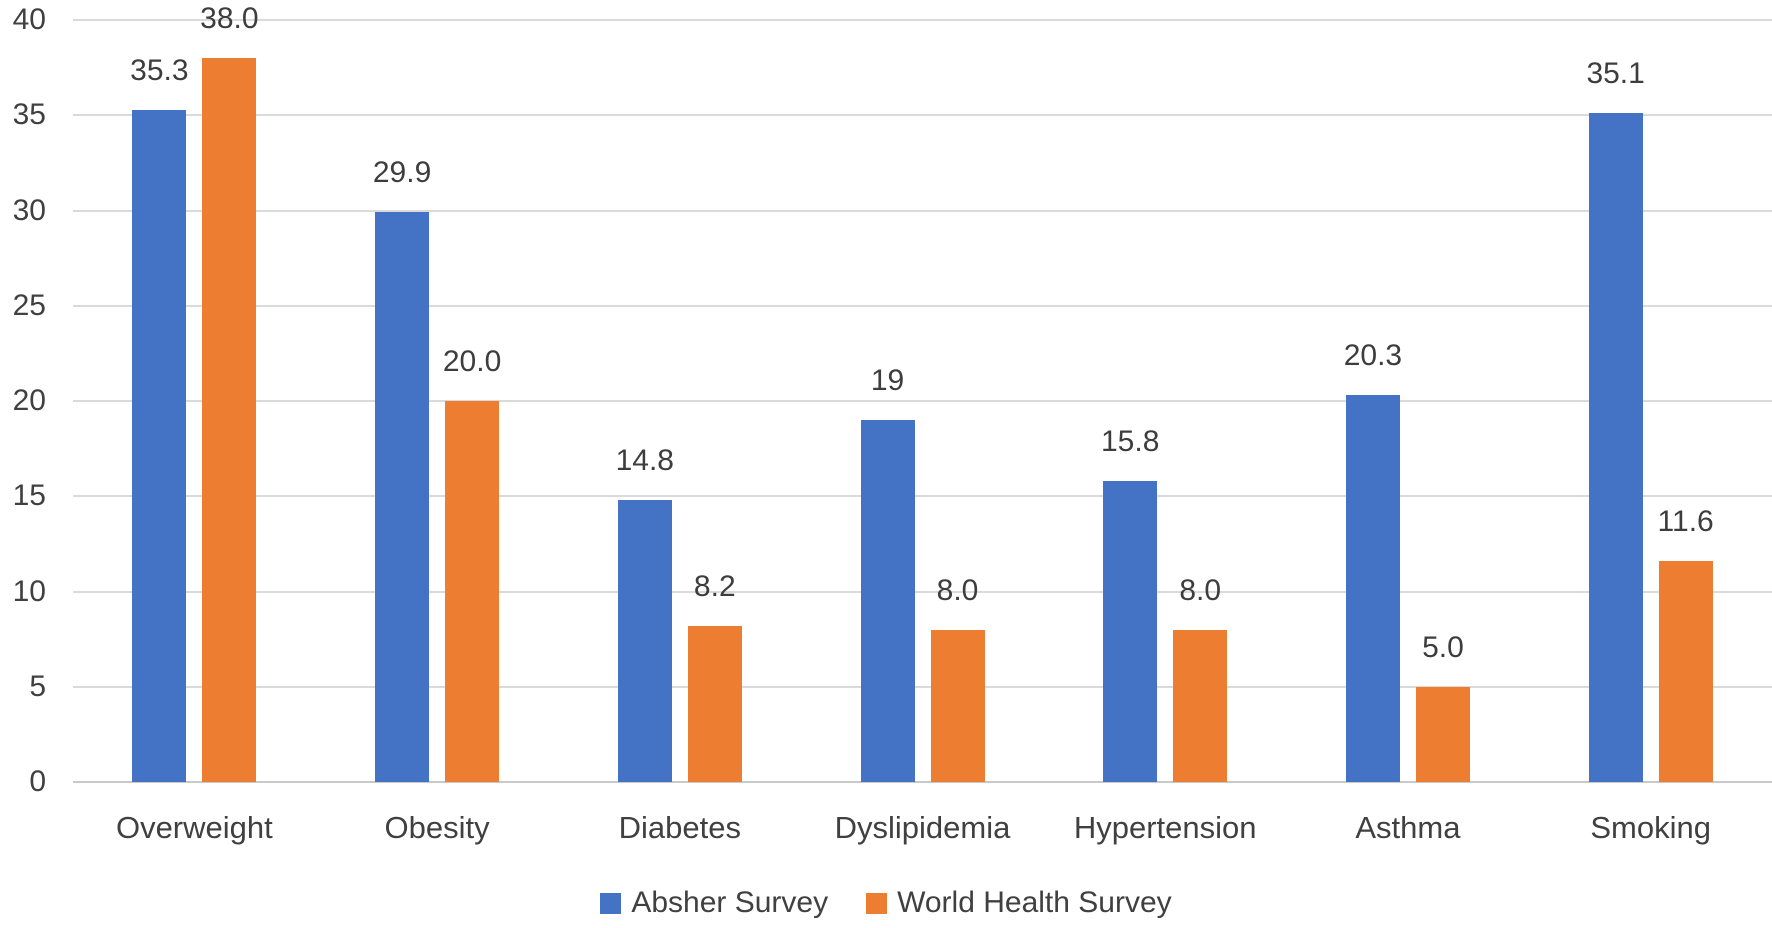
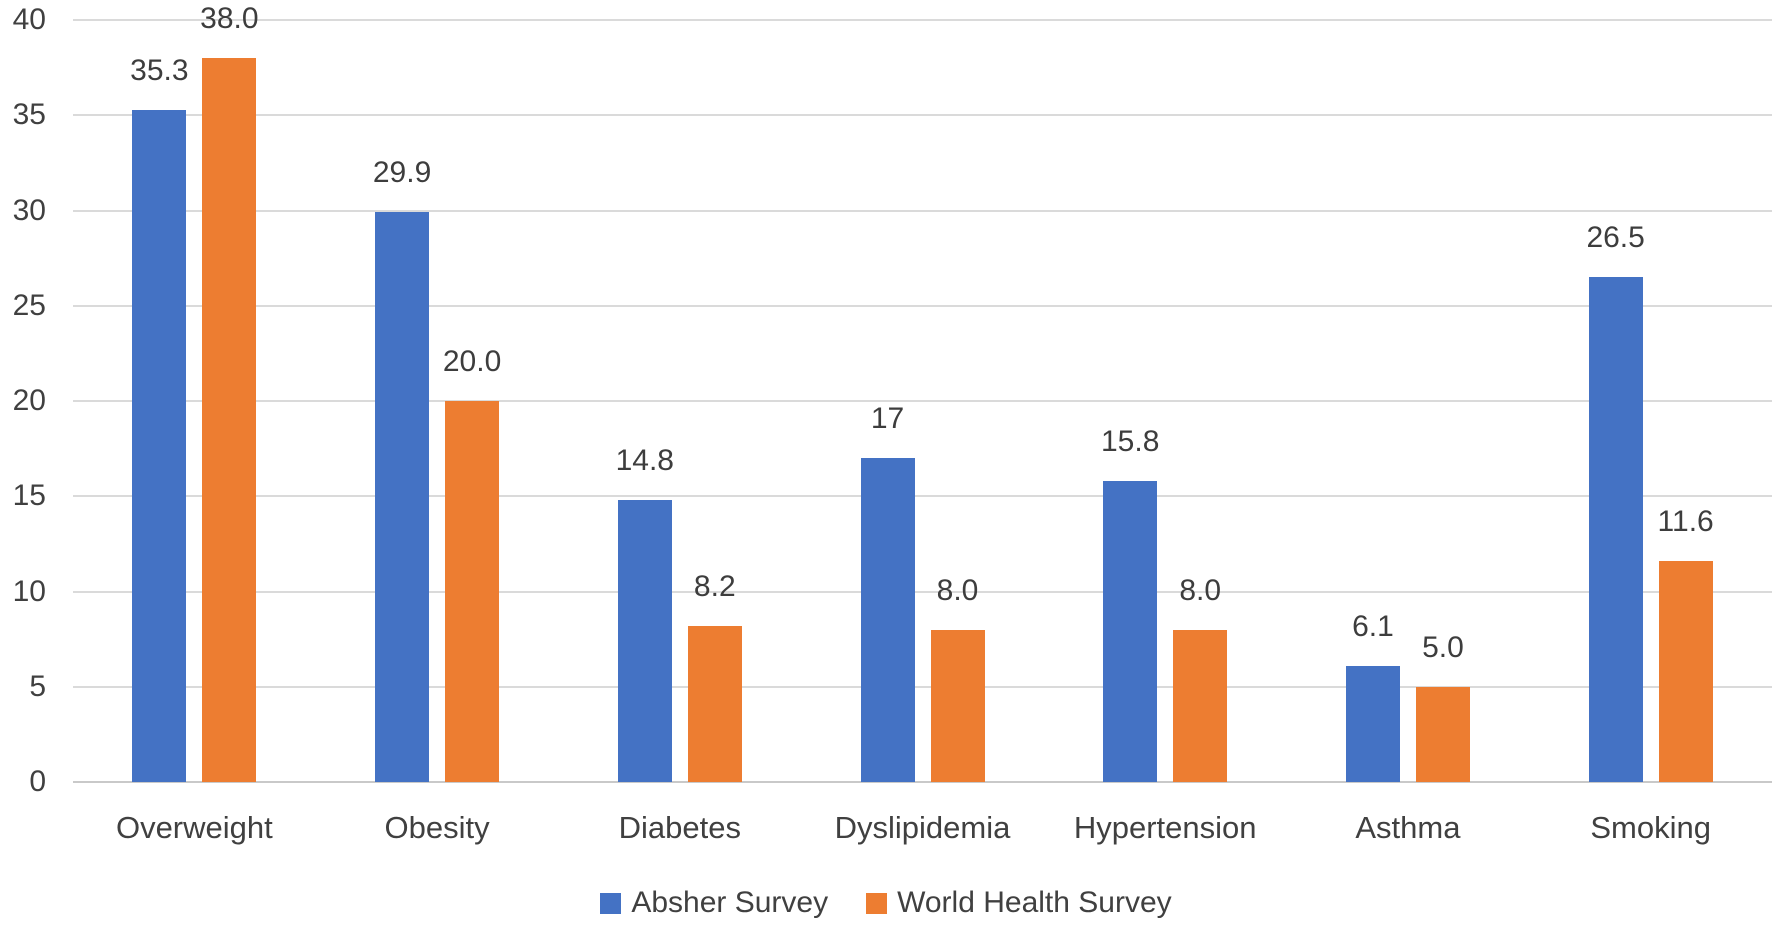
Absher Survey/Dyslipidemia: 19 -> 17
Absher Survey/Asthma: 20.3 -> 6.1
Absher Survey/Smoking: 35.1 -> 26.5
